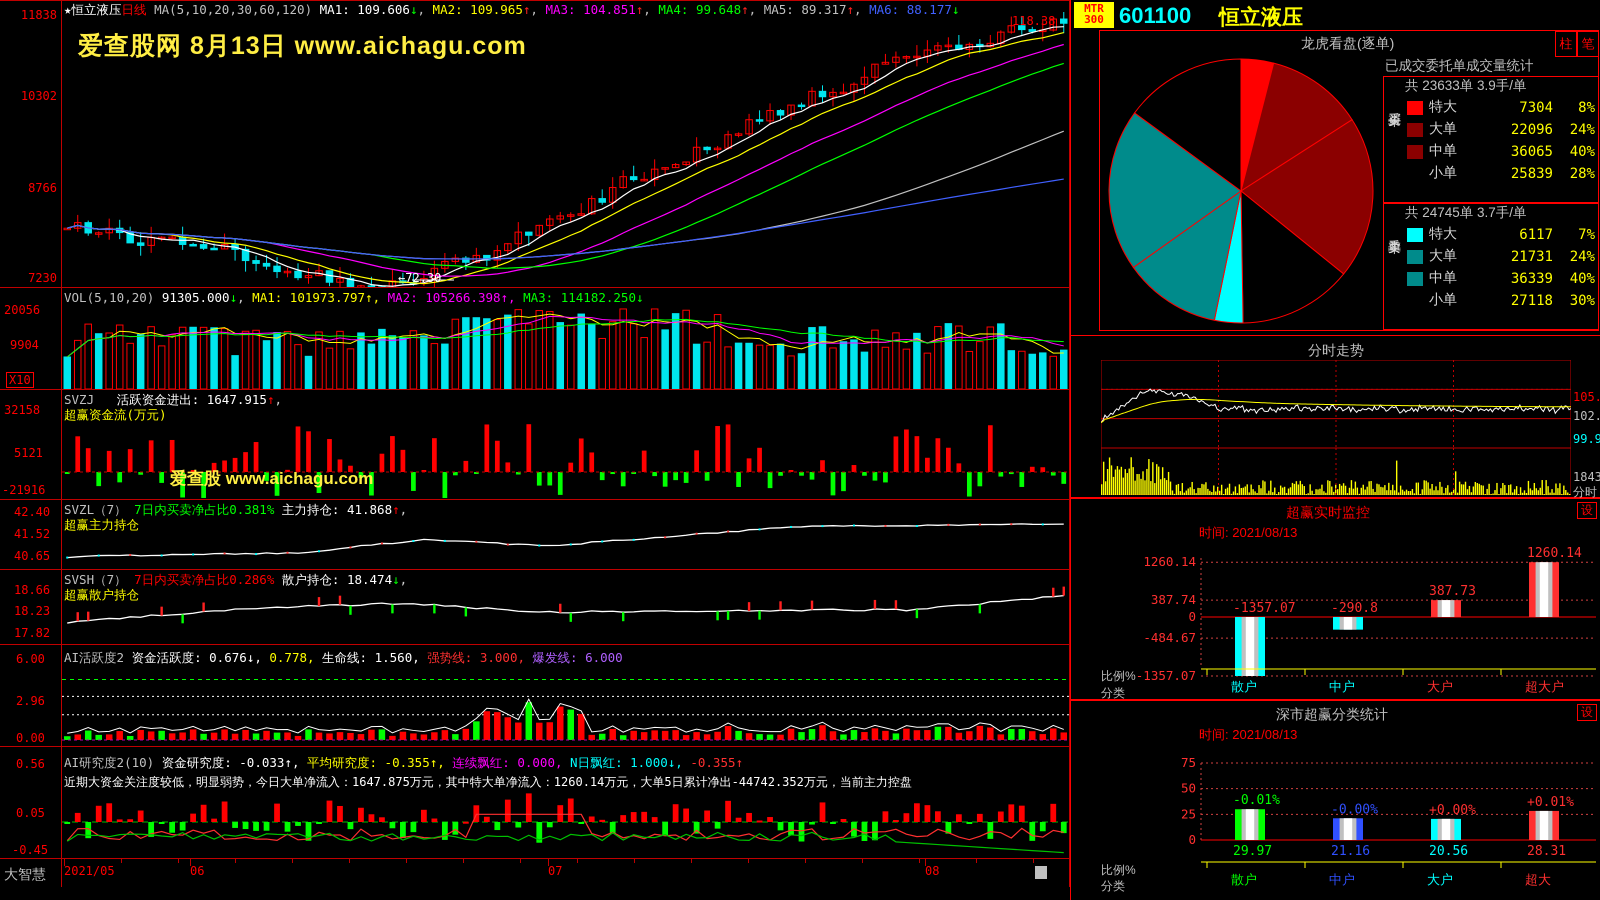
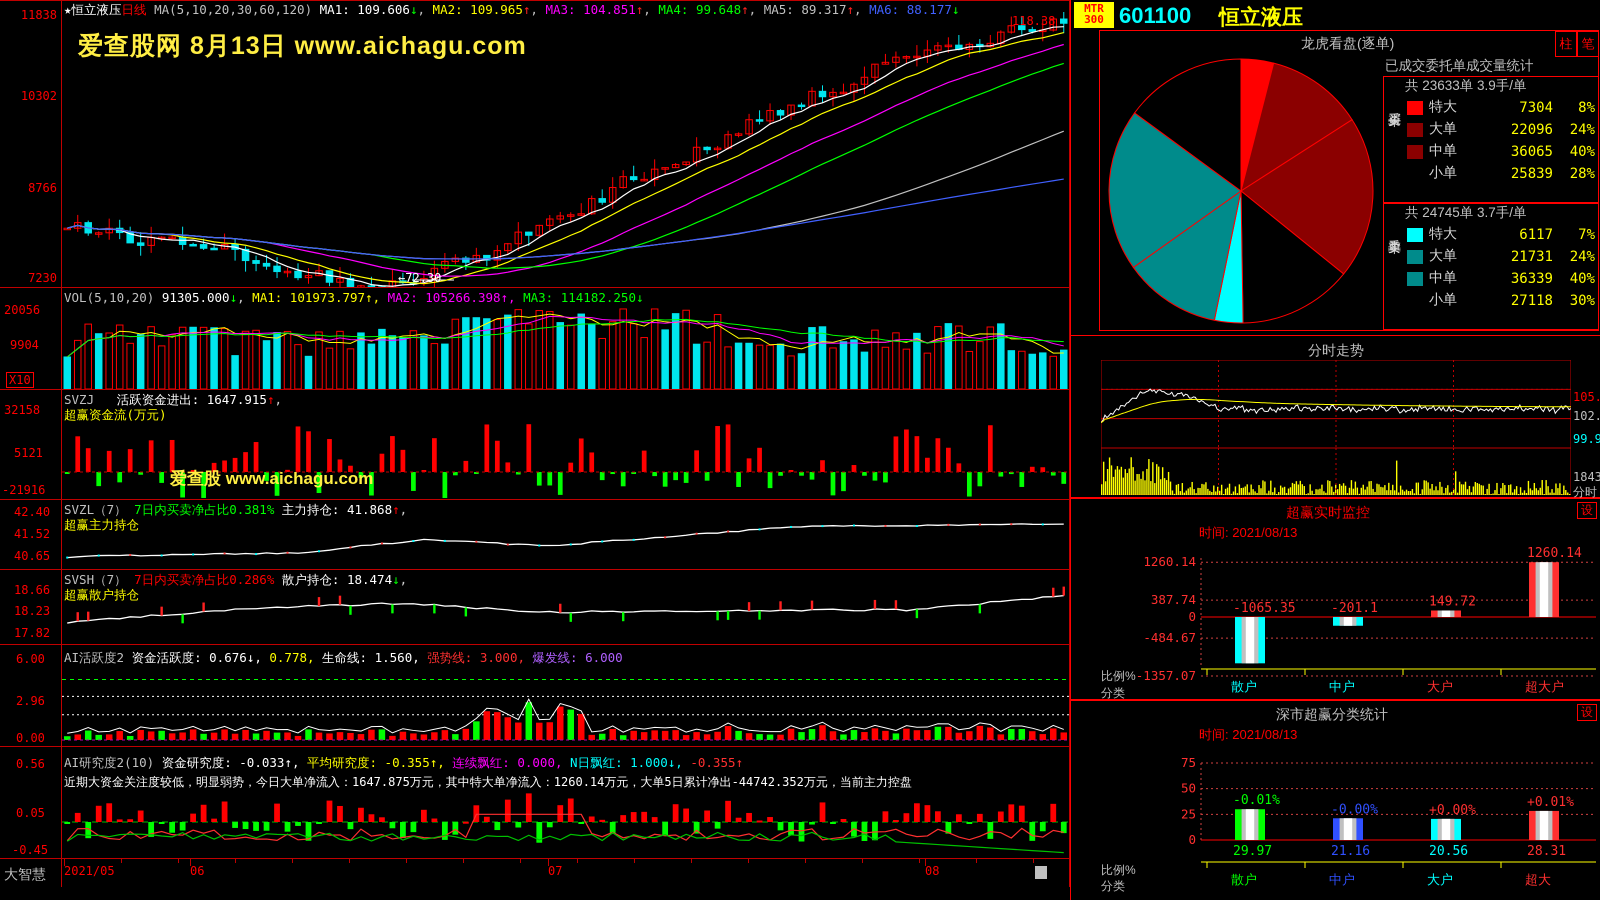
超赢实时监控/散户: -1357.07 -> -1065.35
超赢实时监控/中户: -290.8 -> -201.1
超赢实时监控/大户: 387.73 -> 149.72
